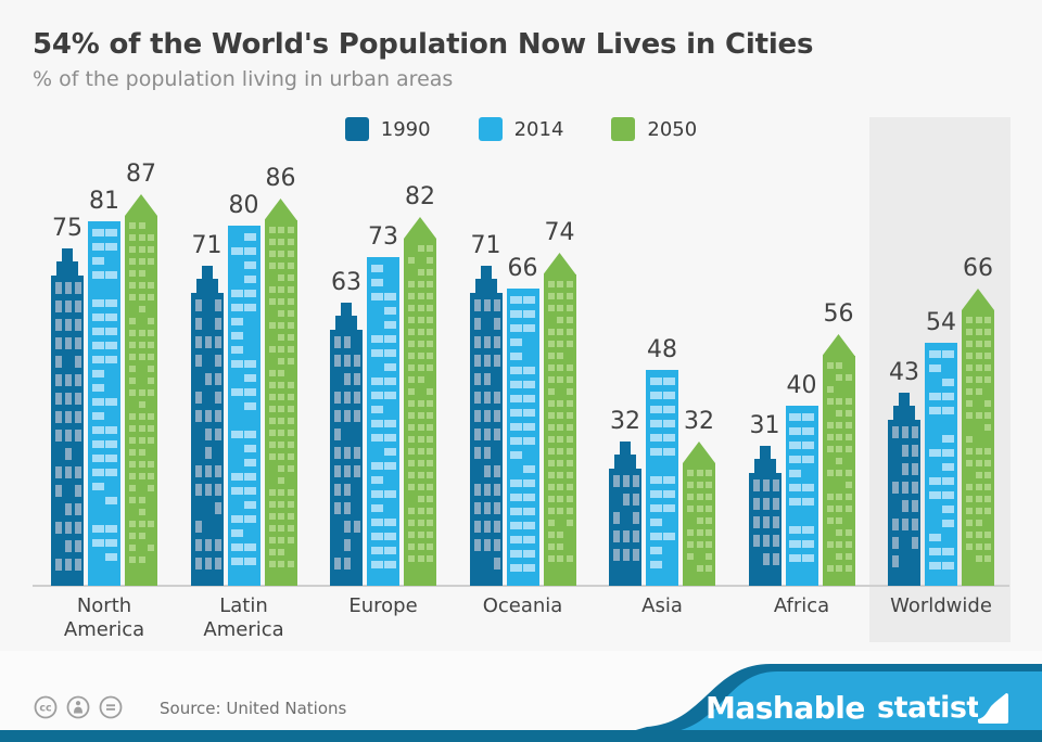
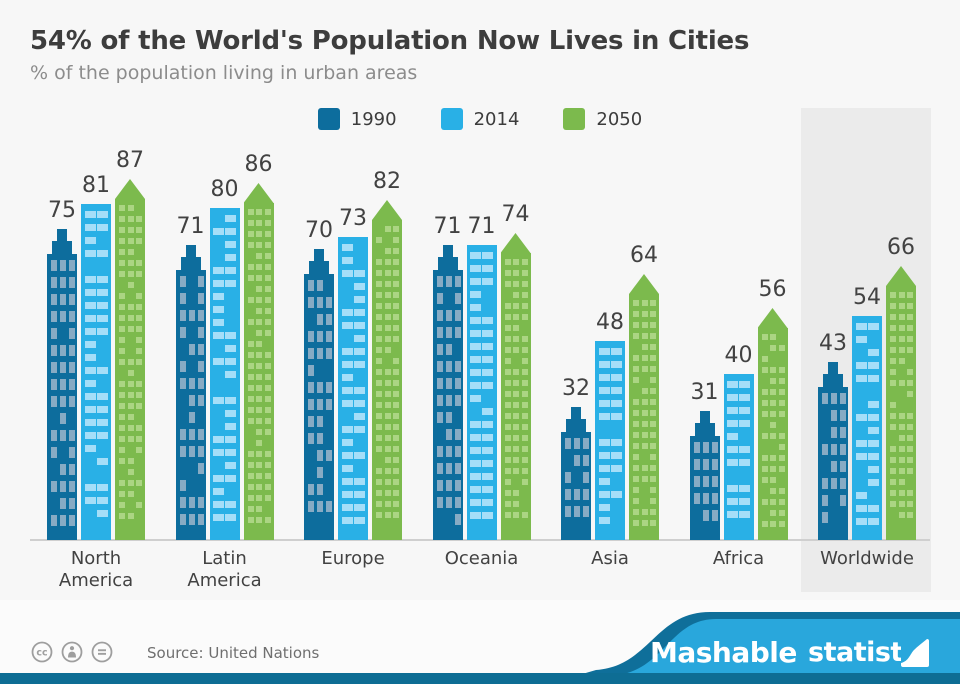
1990/Europe: 63 -> 70
2014/Oceania: 66 -> 71
2050/Asia: 32 -> 64
